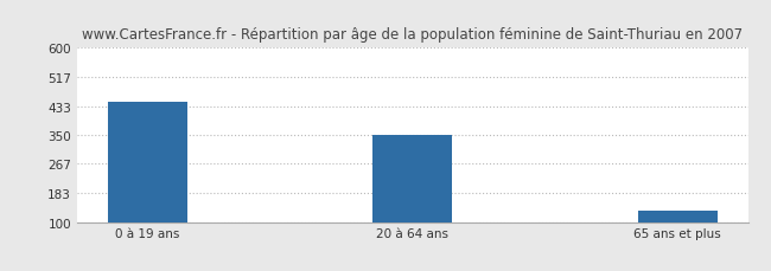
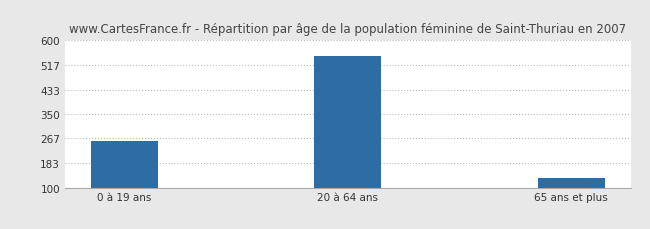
0 à 19 ans: 445 -> 258
20 à 64 ans: 350 -> 546
